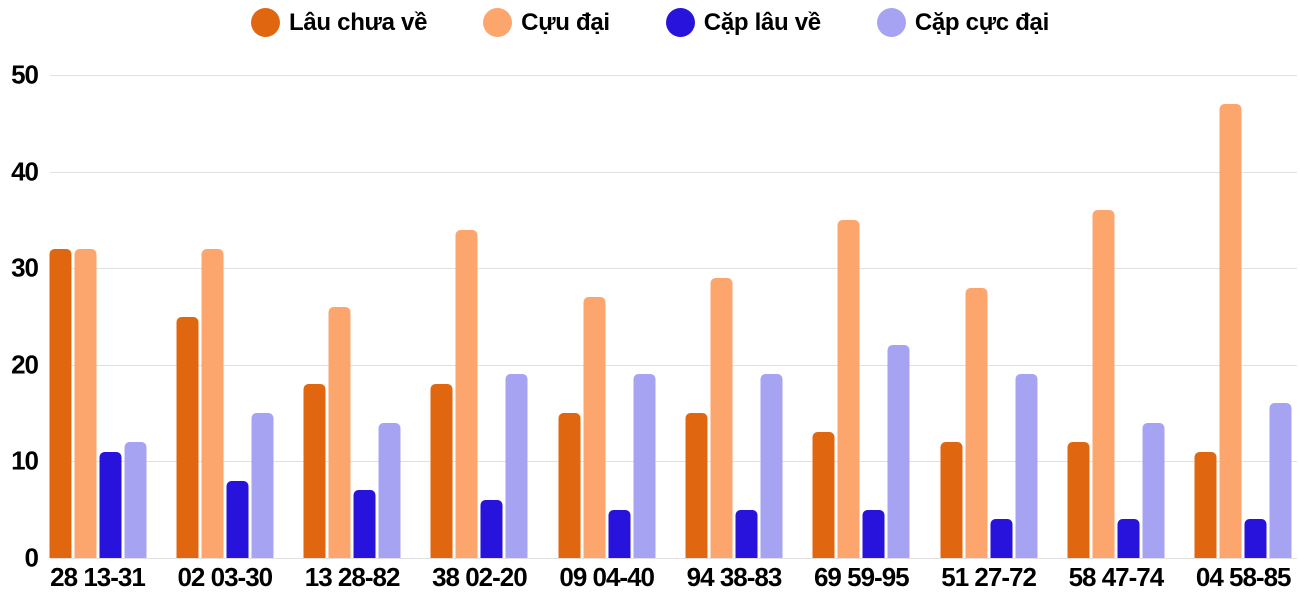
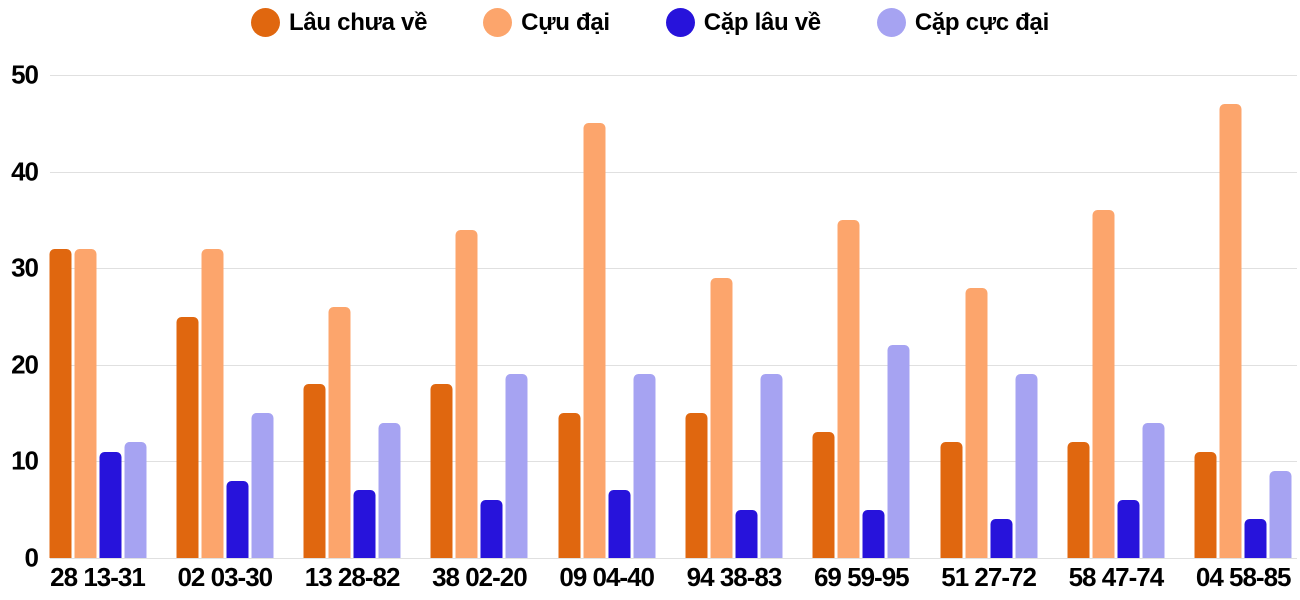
Cựu đại/09 04-40: 27 -> 45
Cặp lâu về/09 04-40: 5 -> 7
Cặp lâu về/58 47-74: 4 -> 6
Cặp cực đại/04 58-85: 16 -> 9
